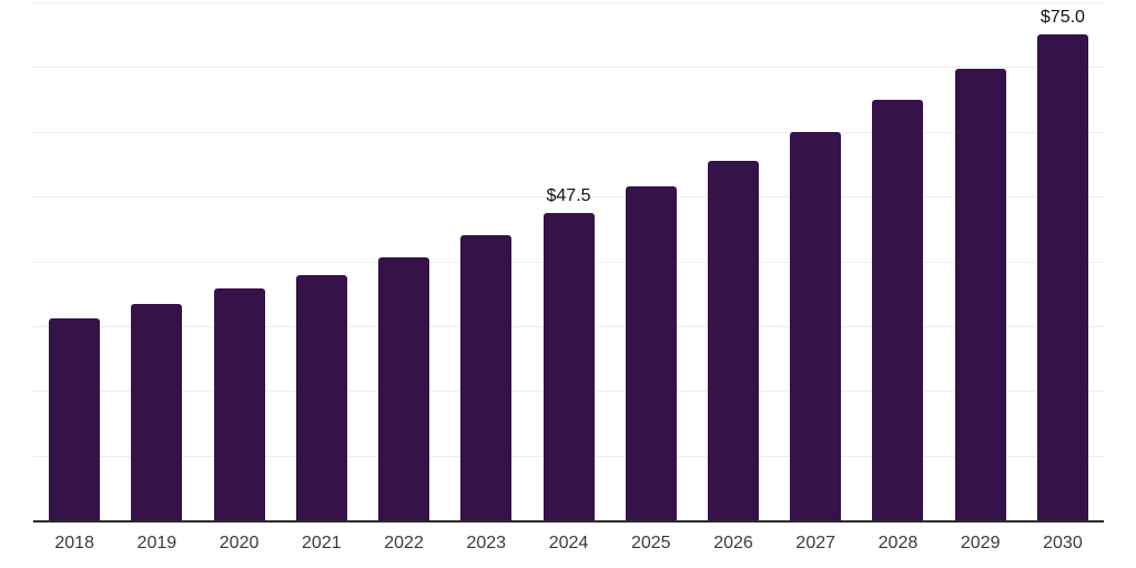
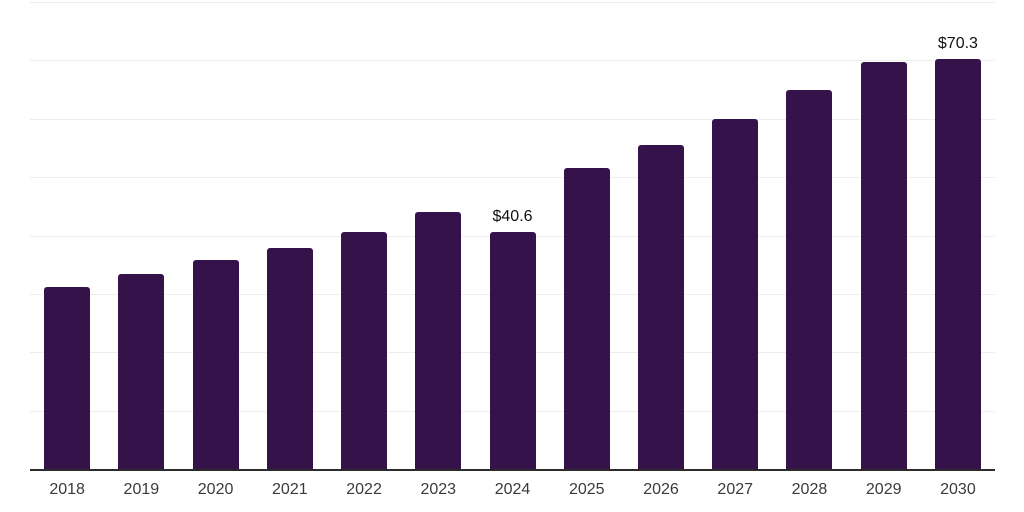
2024: $47.5 -> $40.6
2030: $75.0 -> $70.3
